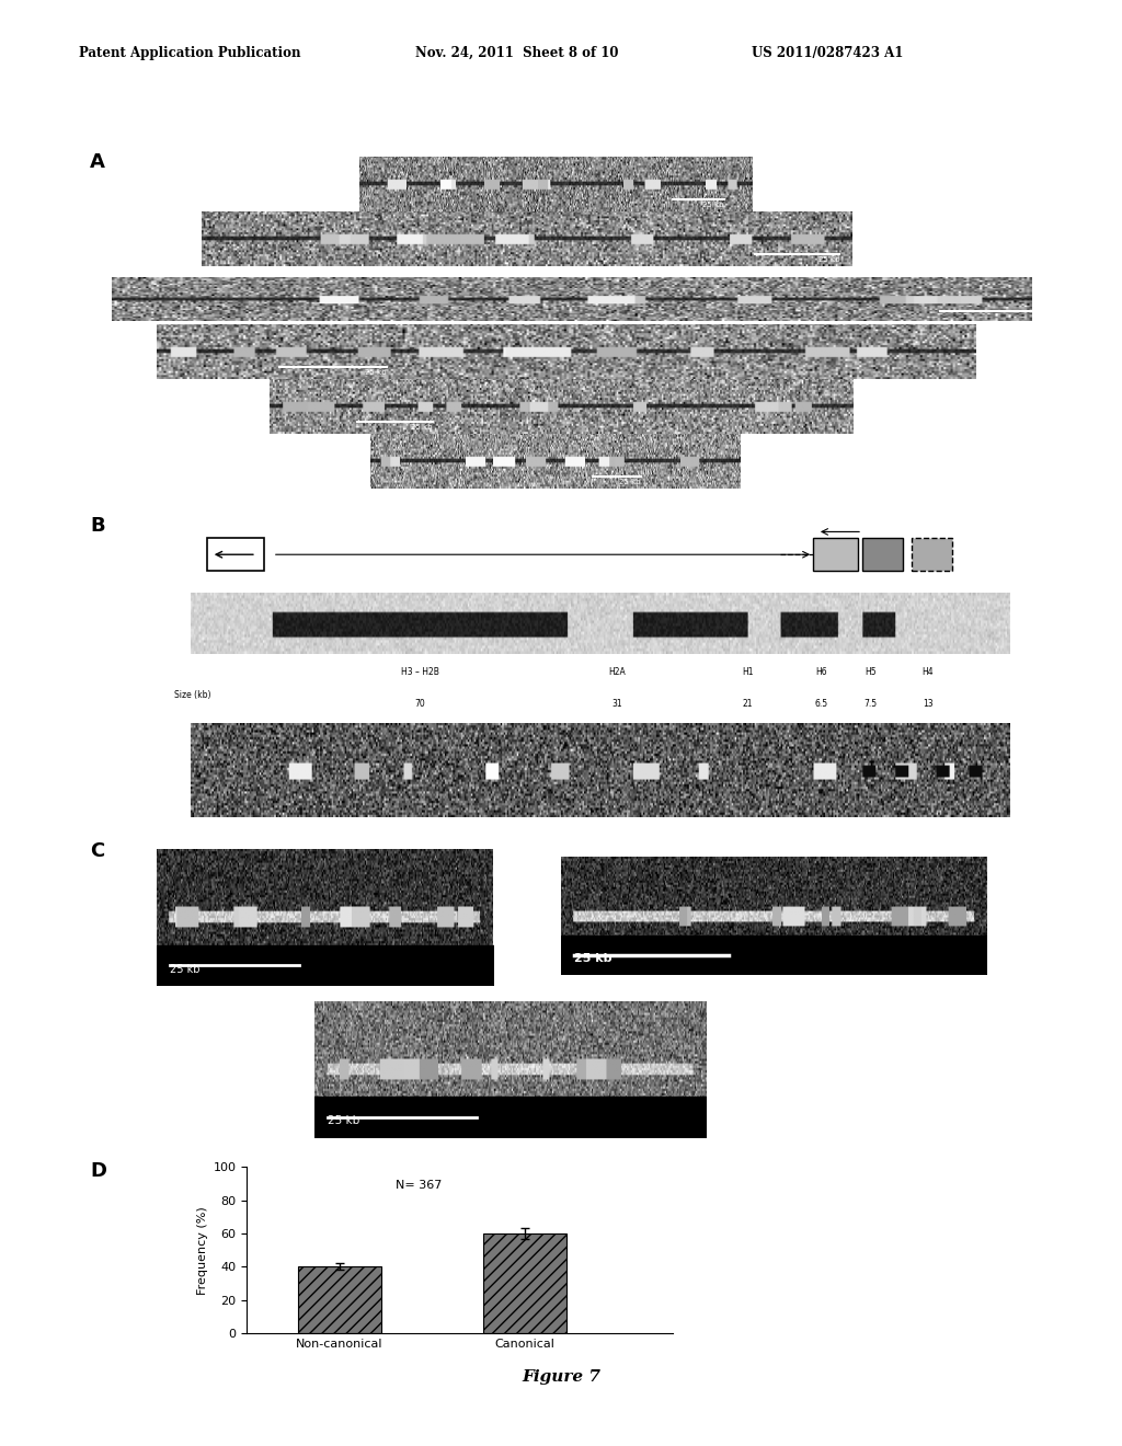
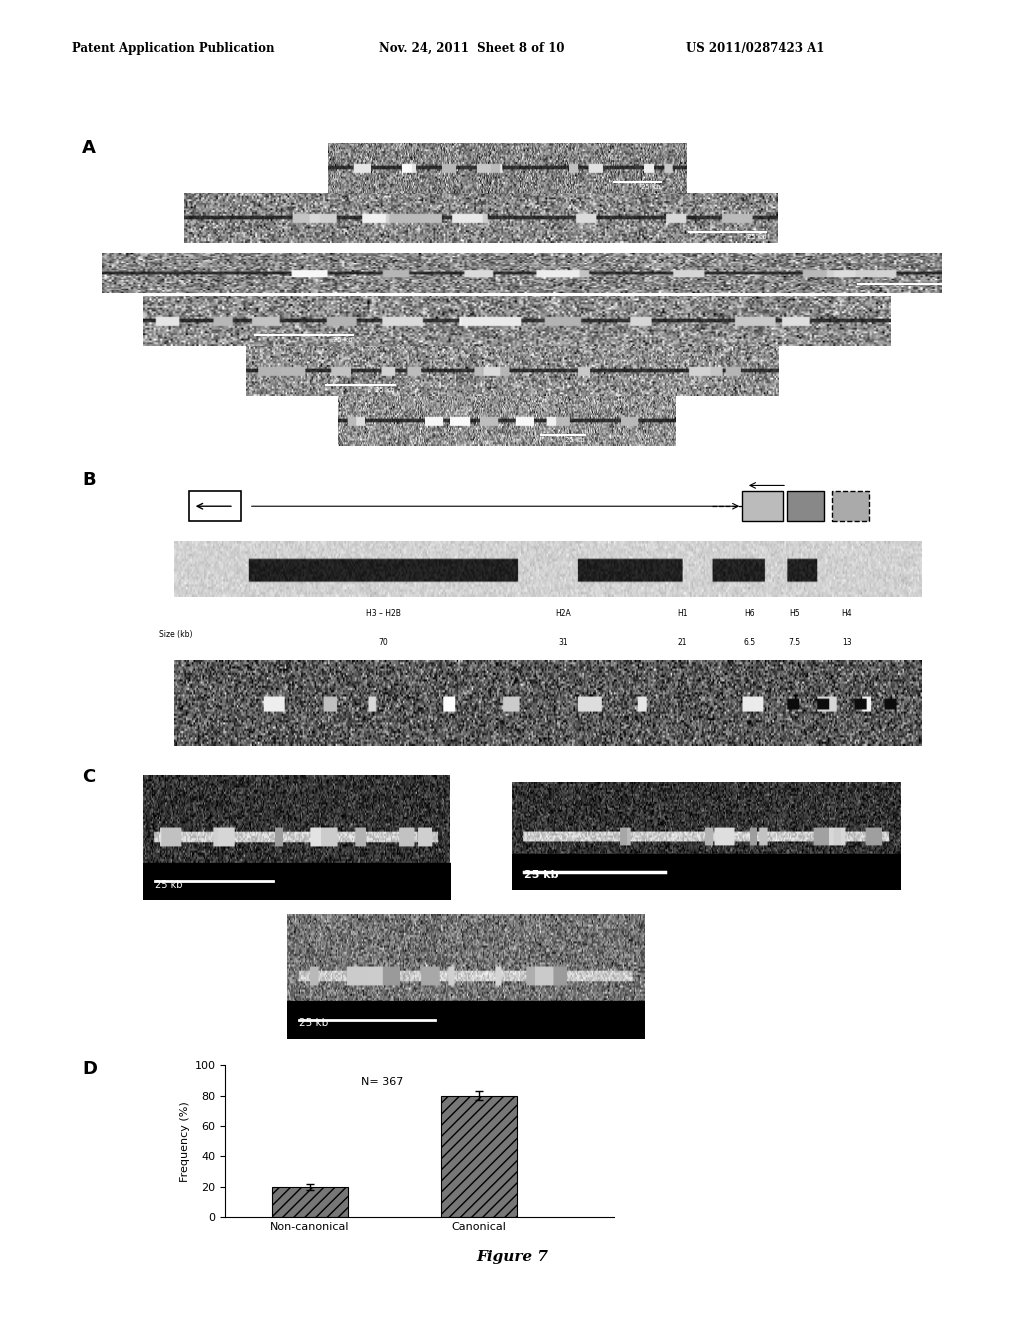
Non-canonical: 40 -> 20
Canonical: 60 -> 80
